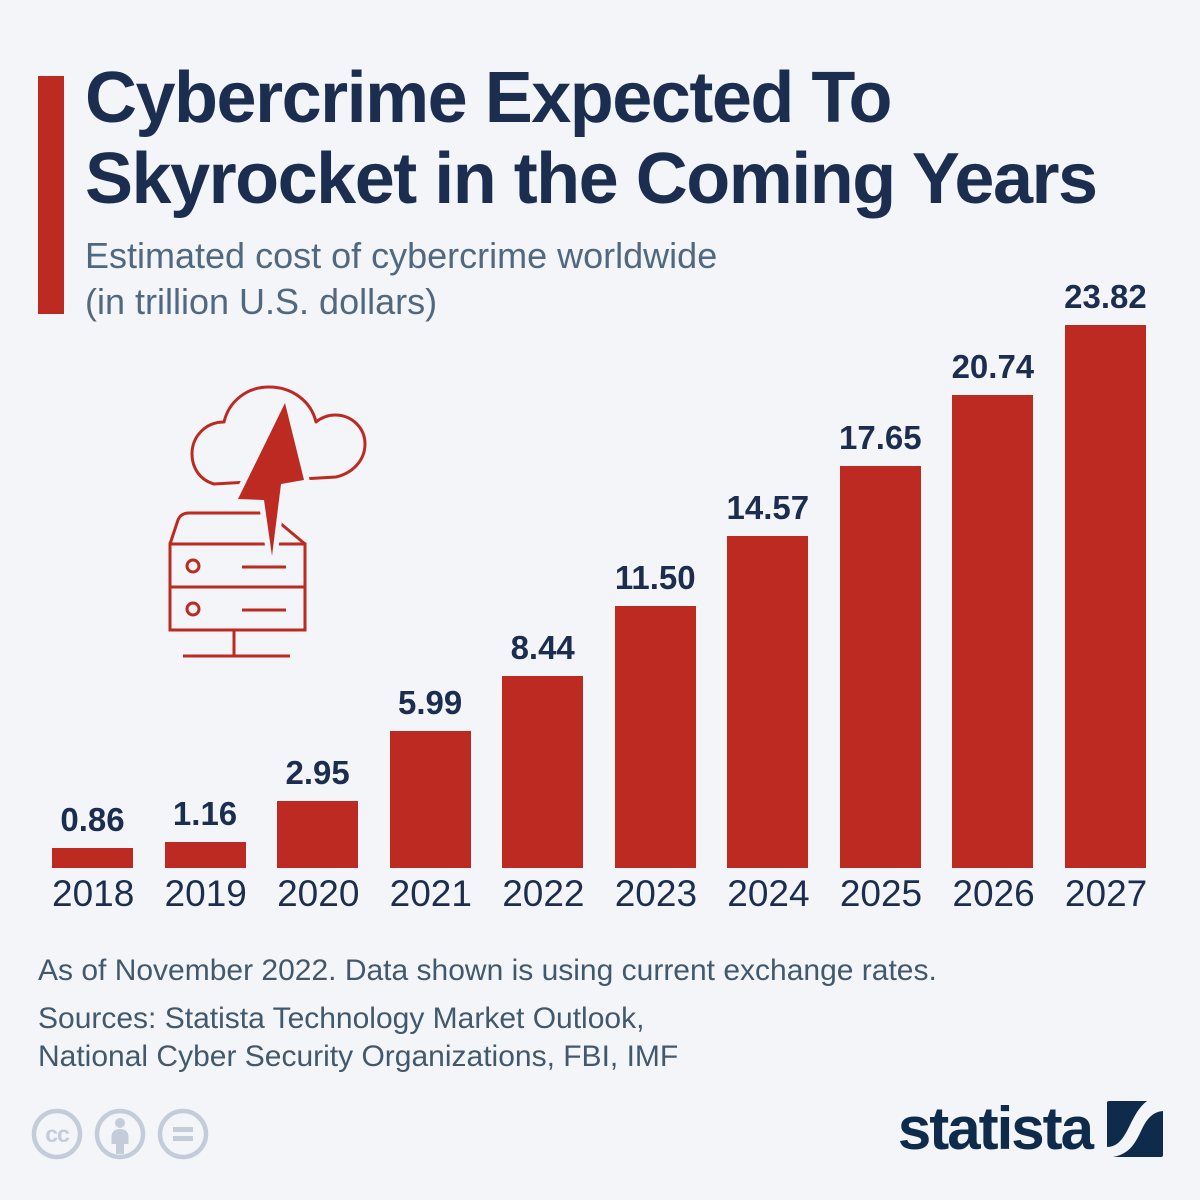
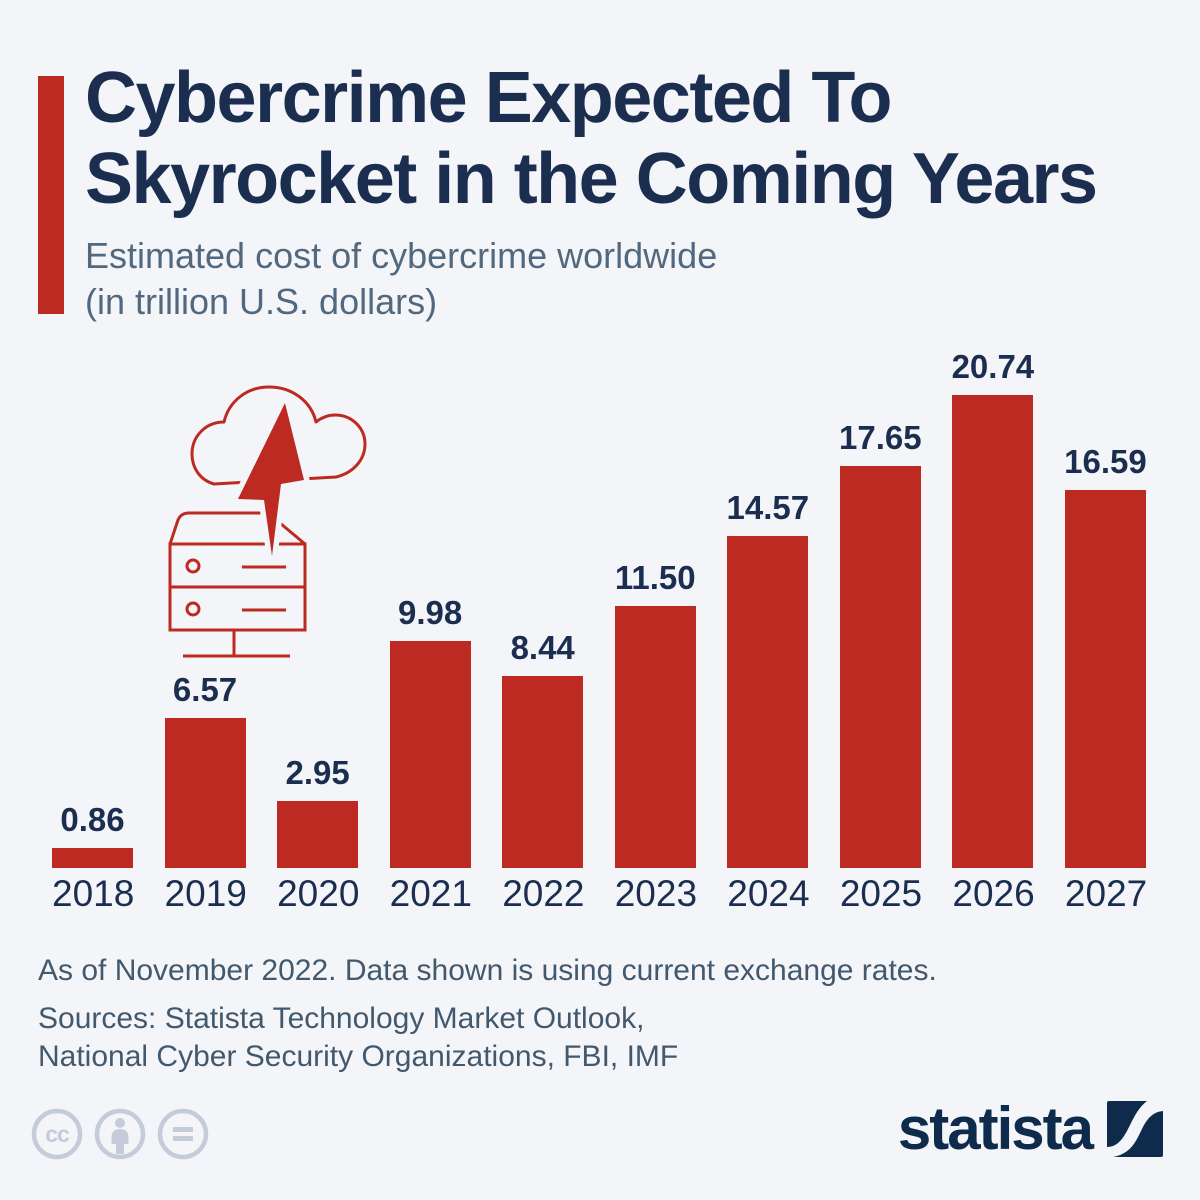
2019: 1.16 -> 6.57
2021: 5.99 -> 9.98
2027: 23.82 -> 16.59
